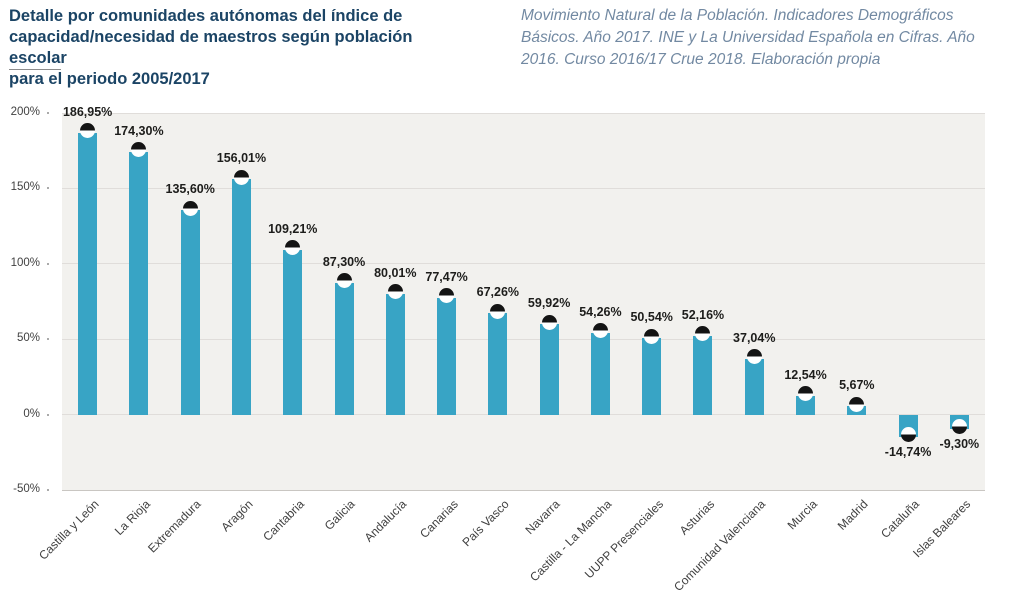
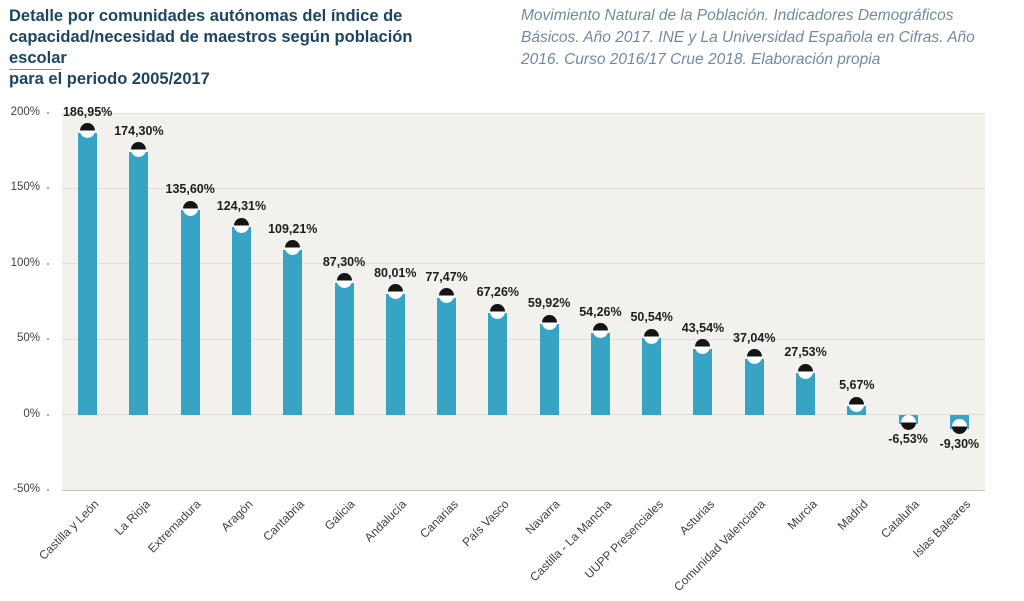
Aragón: 156,01% -> 124,31%
Asturias: 52,16% -> 43,54%
Murcia: 12,54% -> 27,53%
Cataluña: -14,74% -> -6,53%
